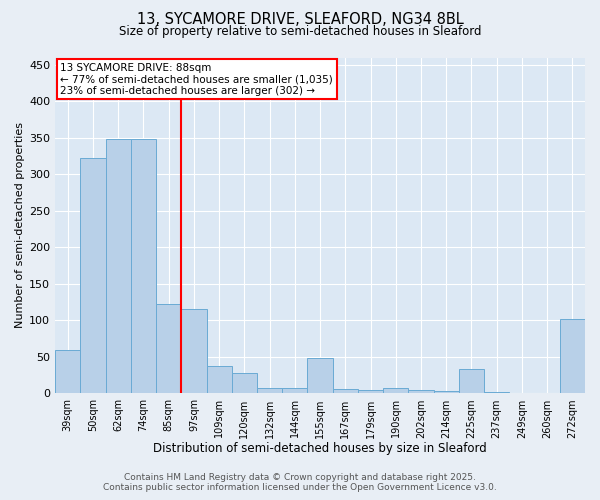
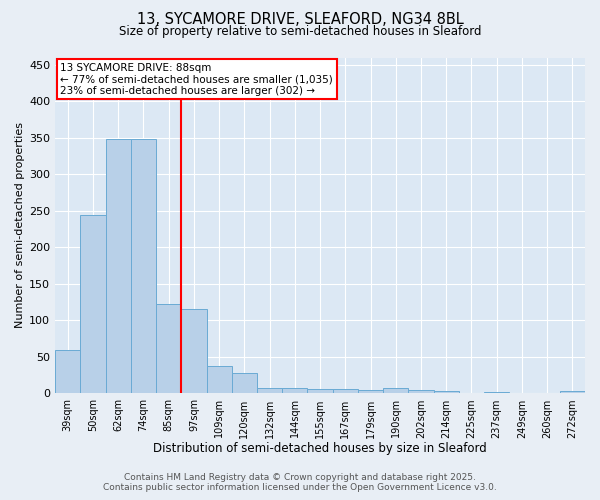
50sqm: 322 -> 245
155sqm: 48 -> 6
225sqm: 34 -> 1
272sqm: 102 -> 3
